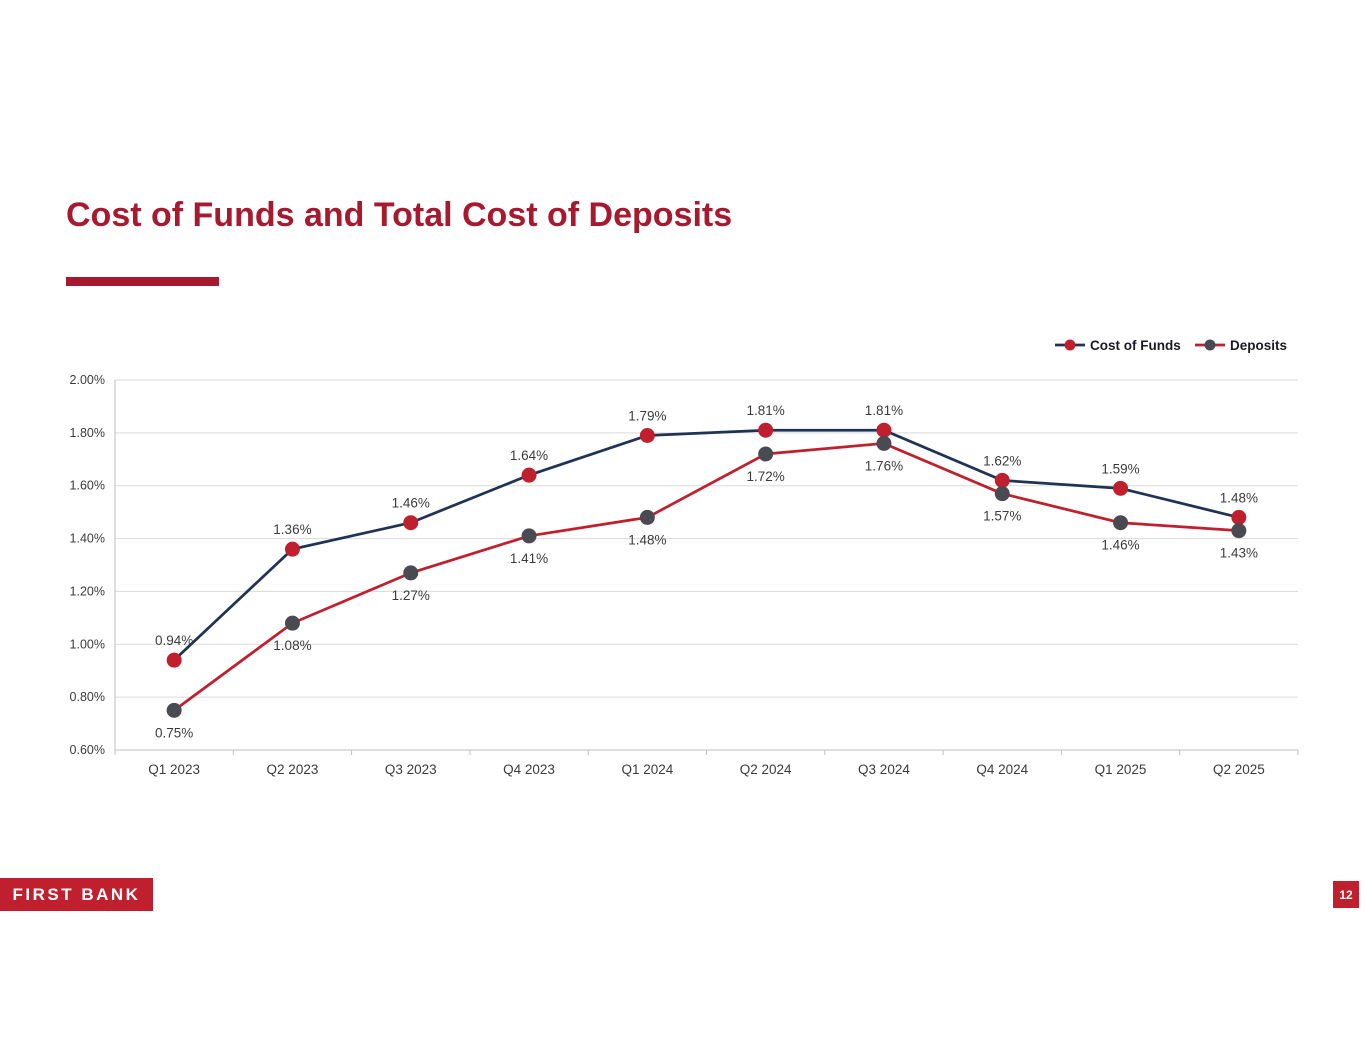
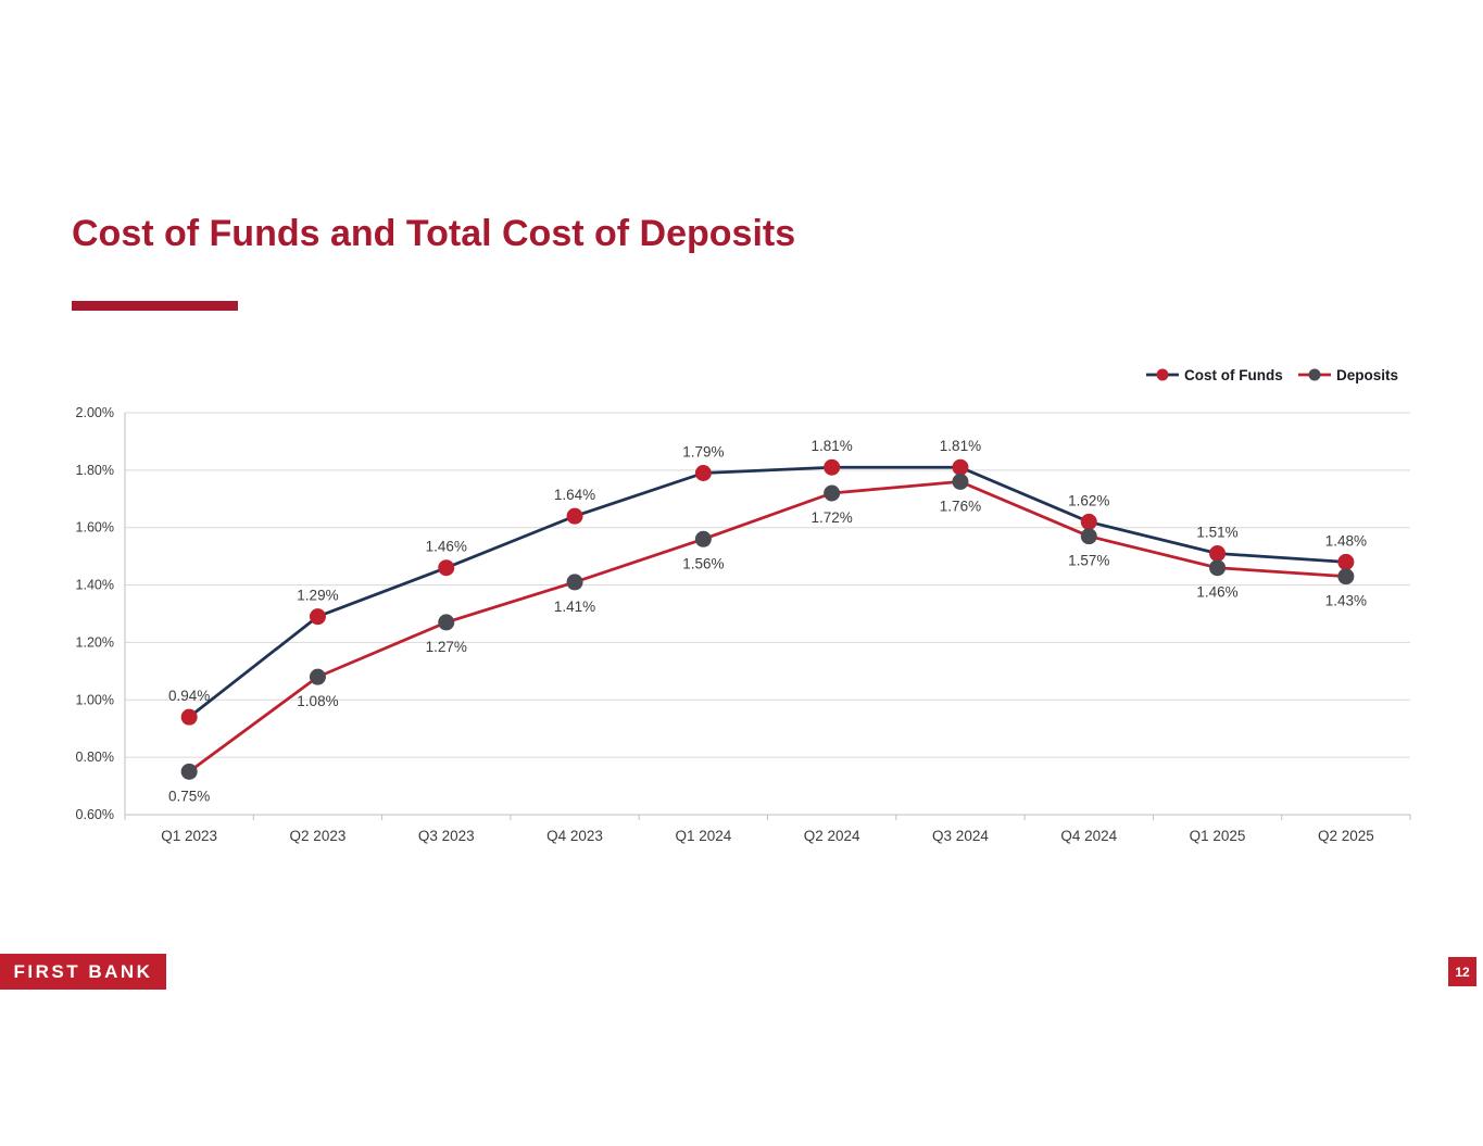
Cost of Funds/Q2 2023: 1.36% -> 1.29%
Deposits/Q1 2024: 1.48% -> 1.56%
Cost of Funds/Q1 2025: 1.59% -> 1.51%
